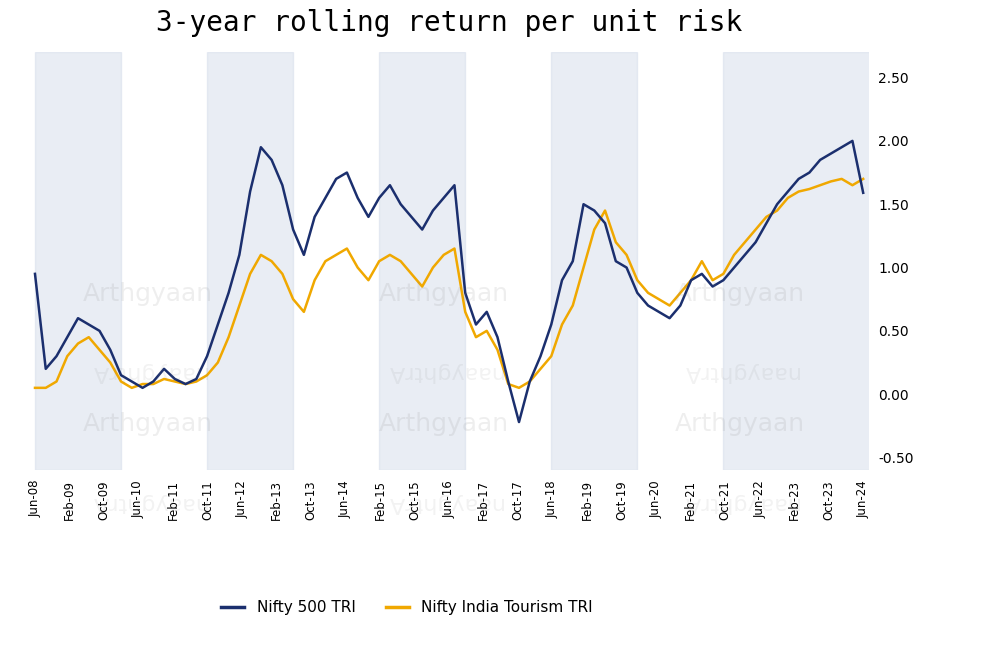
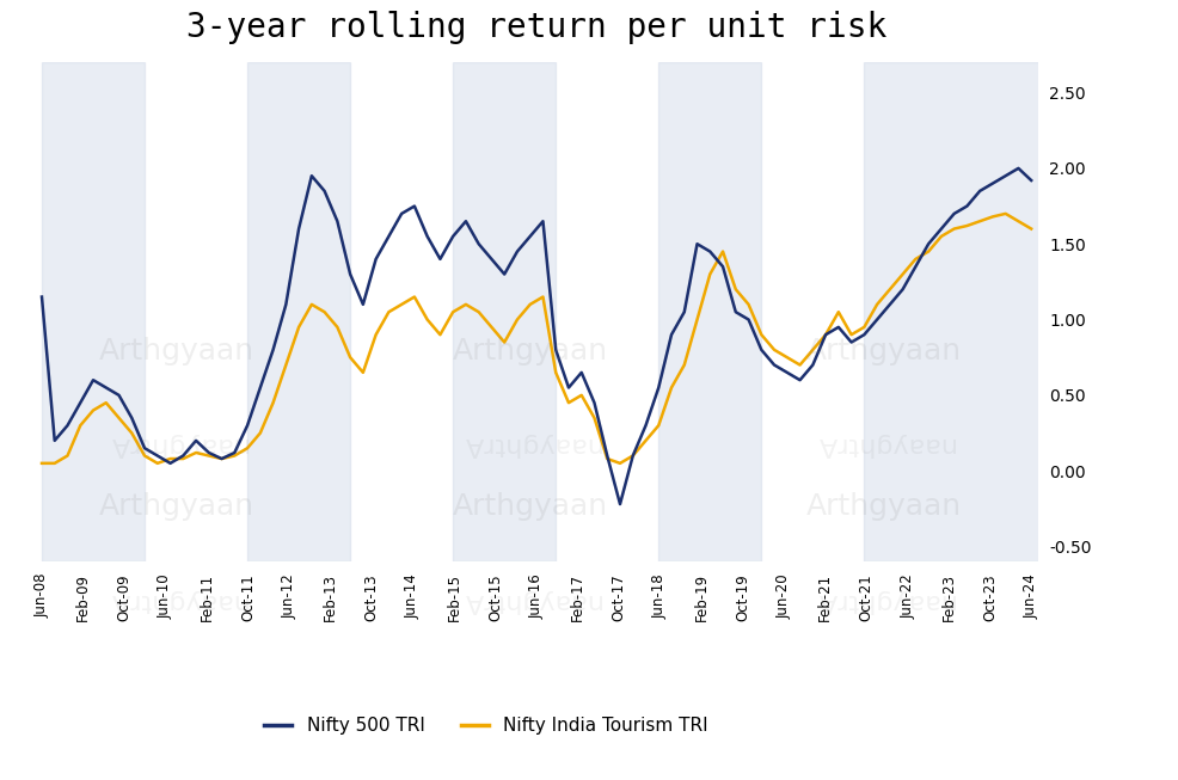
Nifty 500 TRI/Jun-08: 0.95 -> 1.15
Nifty 500 TRI/Jun-24: 1.59 -> 1.92
Nifty India Tourism TRI/Jun-24: 1.70 -> 1.60
